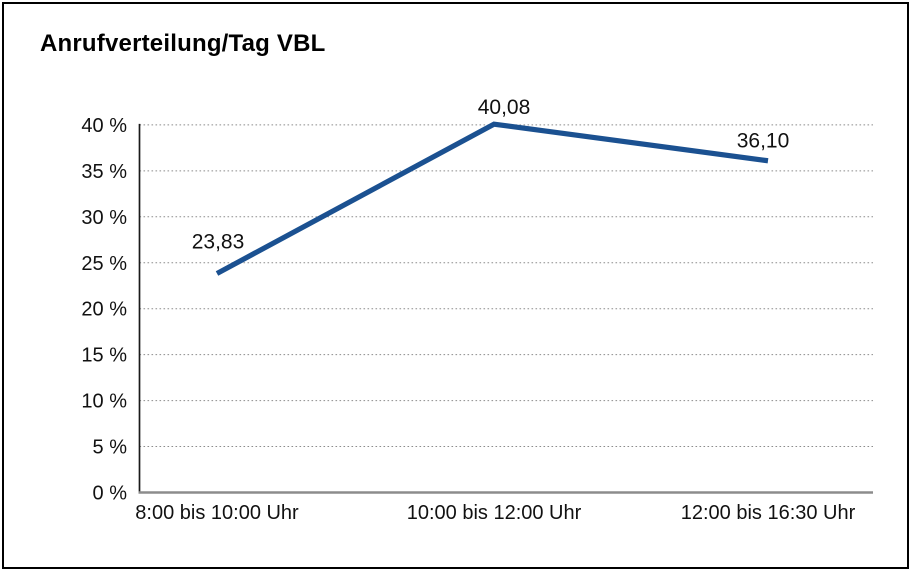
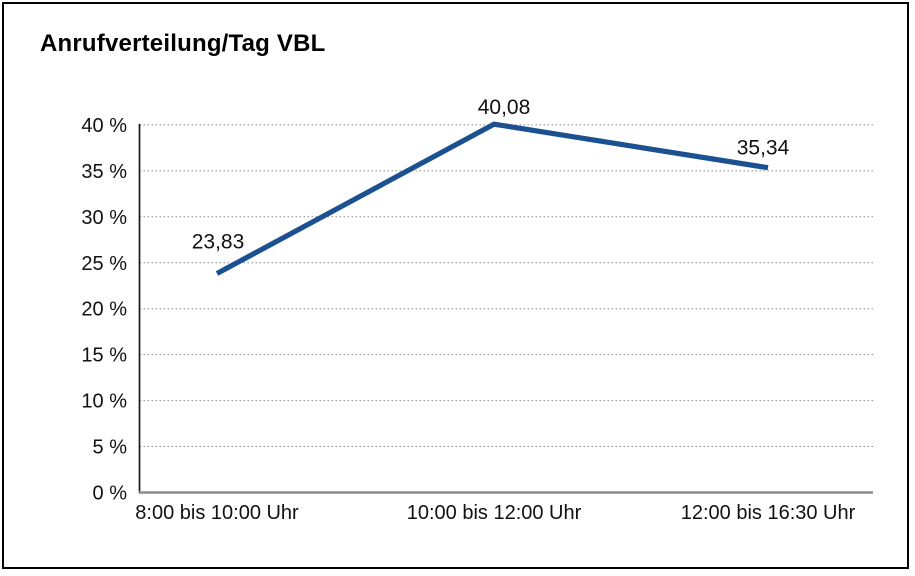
12:00 bis 16:30 Uhr: 36,10 -> 35,34
